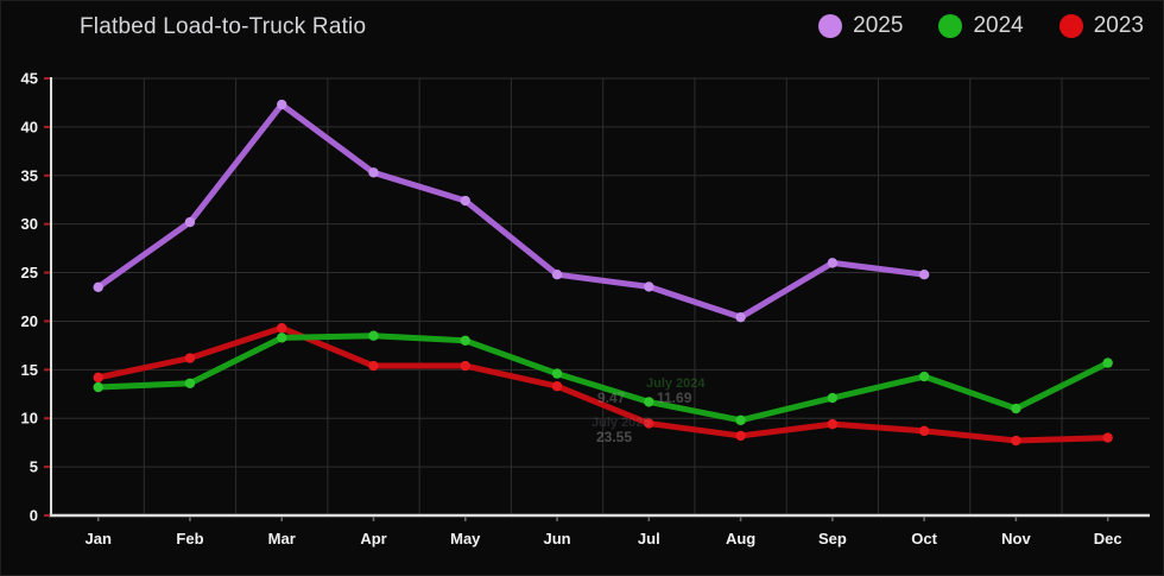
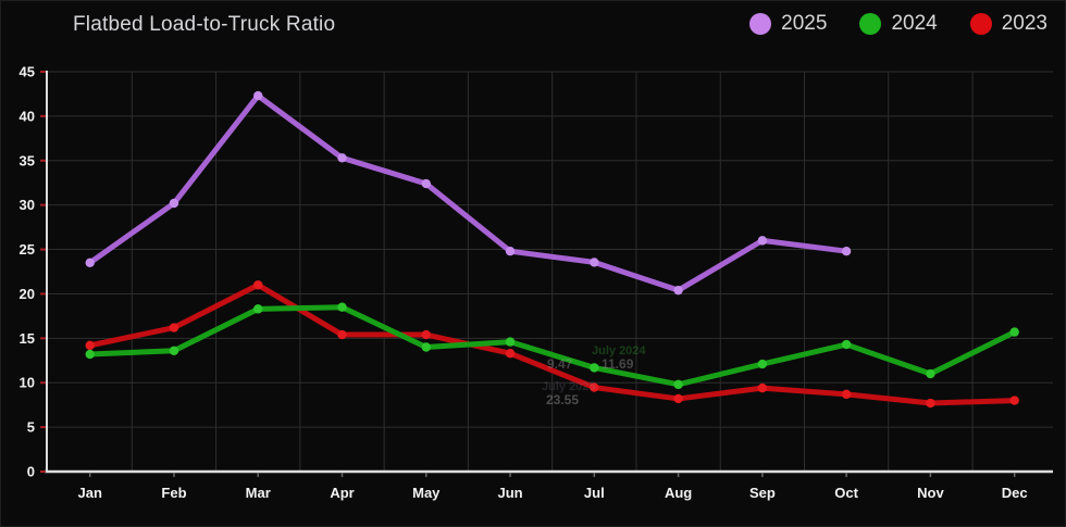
2023/Mar: 19 -> 21
2024/May: 18 -> 14
